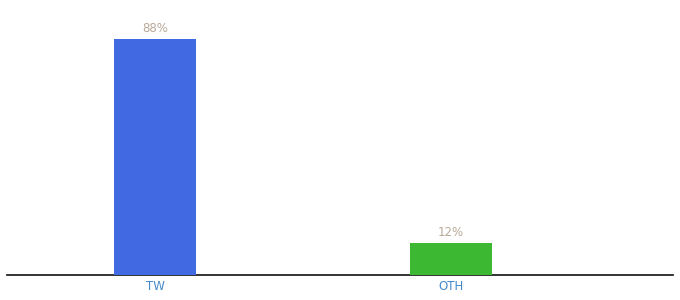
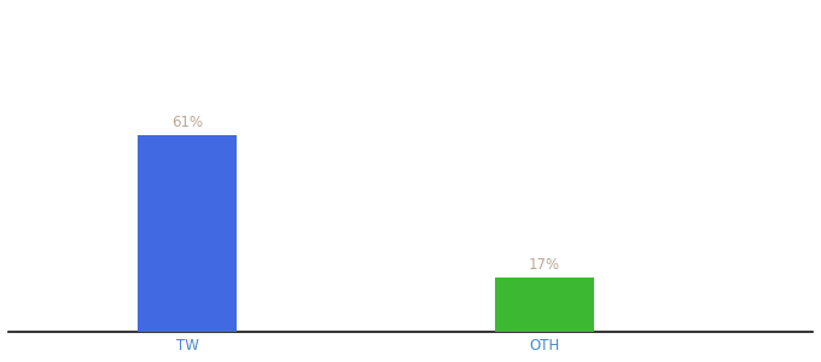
TW: 88% -> 61%
OTH: 12% -> 17%
